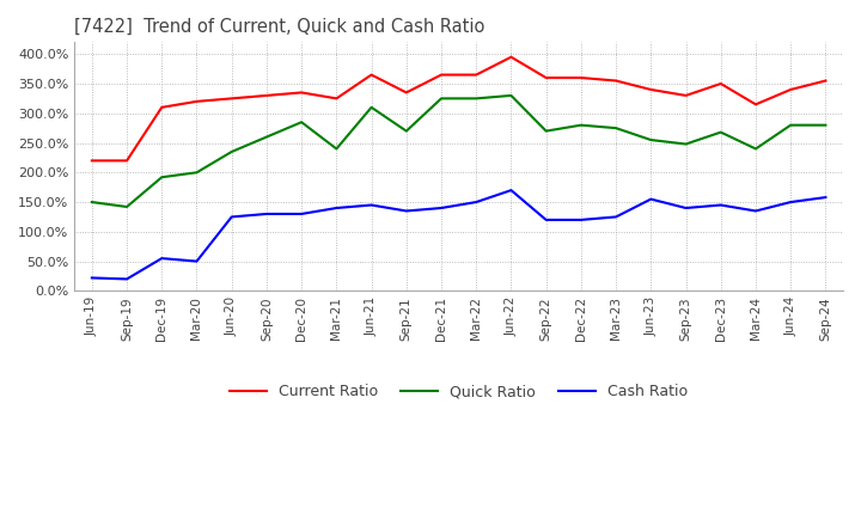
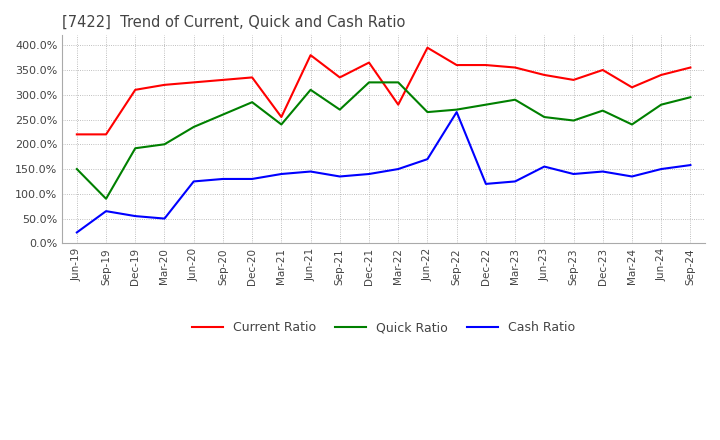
Quick Ratio/Sep-19: 142% -> 90%
Cash Ratio/Sep-19: 20% -> 65%
Current Ratio/Mar-21: 325% -> 255%
Current Ratio/Jun-21: 365% -> 380%
Current Ratio/Mar-22: 365% -> 280%
Quick Ratio/Jun-22: 330% -> 265%
Cash Ratio/Sep-22: 120% -> 265%
Quick Ratio/Mar-23: 275% -> 290%
Quick Ratio/Sep-24: 280% -> 295%
